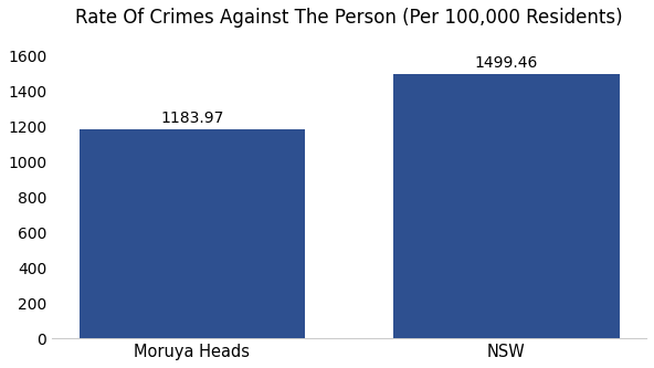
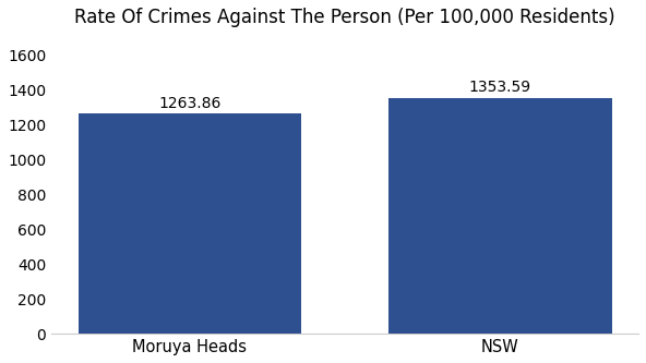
Moruya Heads: 1183.97 -> 1263.86
NSW: 1499.46 -> 1353.59
